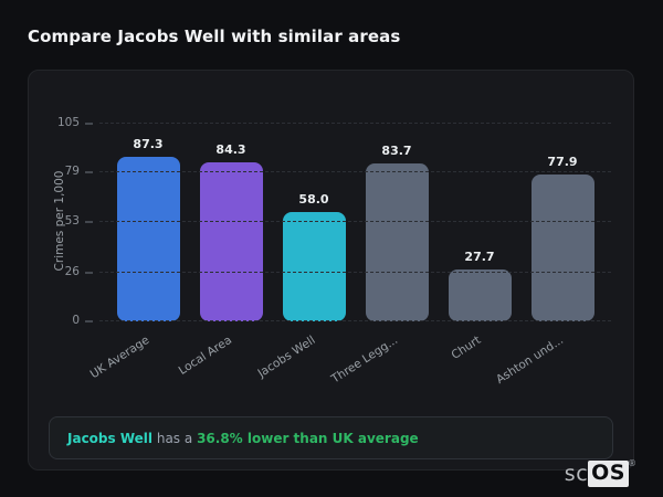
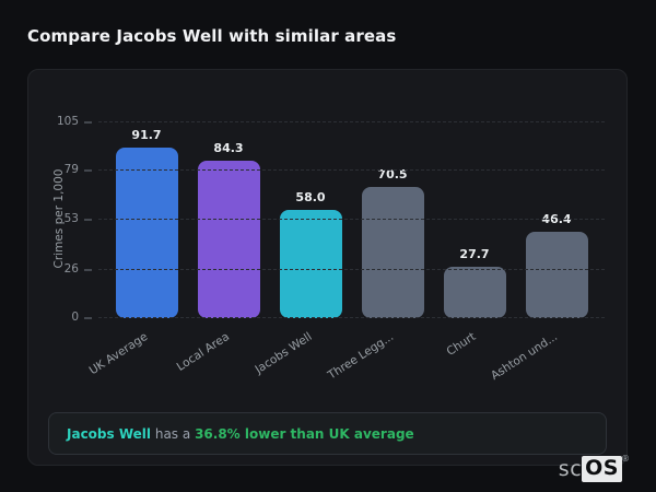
UK Average: 87.3 -> 91.7
Three Legg...: 83.7 -> 70.5
Ashton und...: 77.9 -> 46.4
